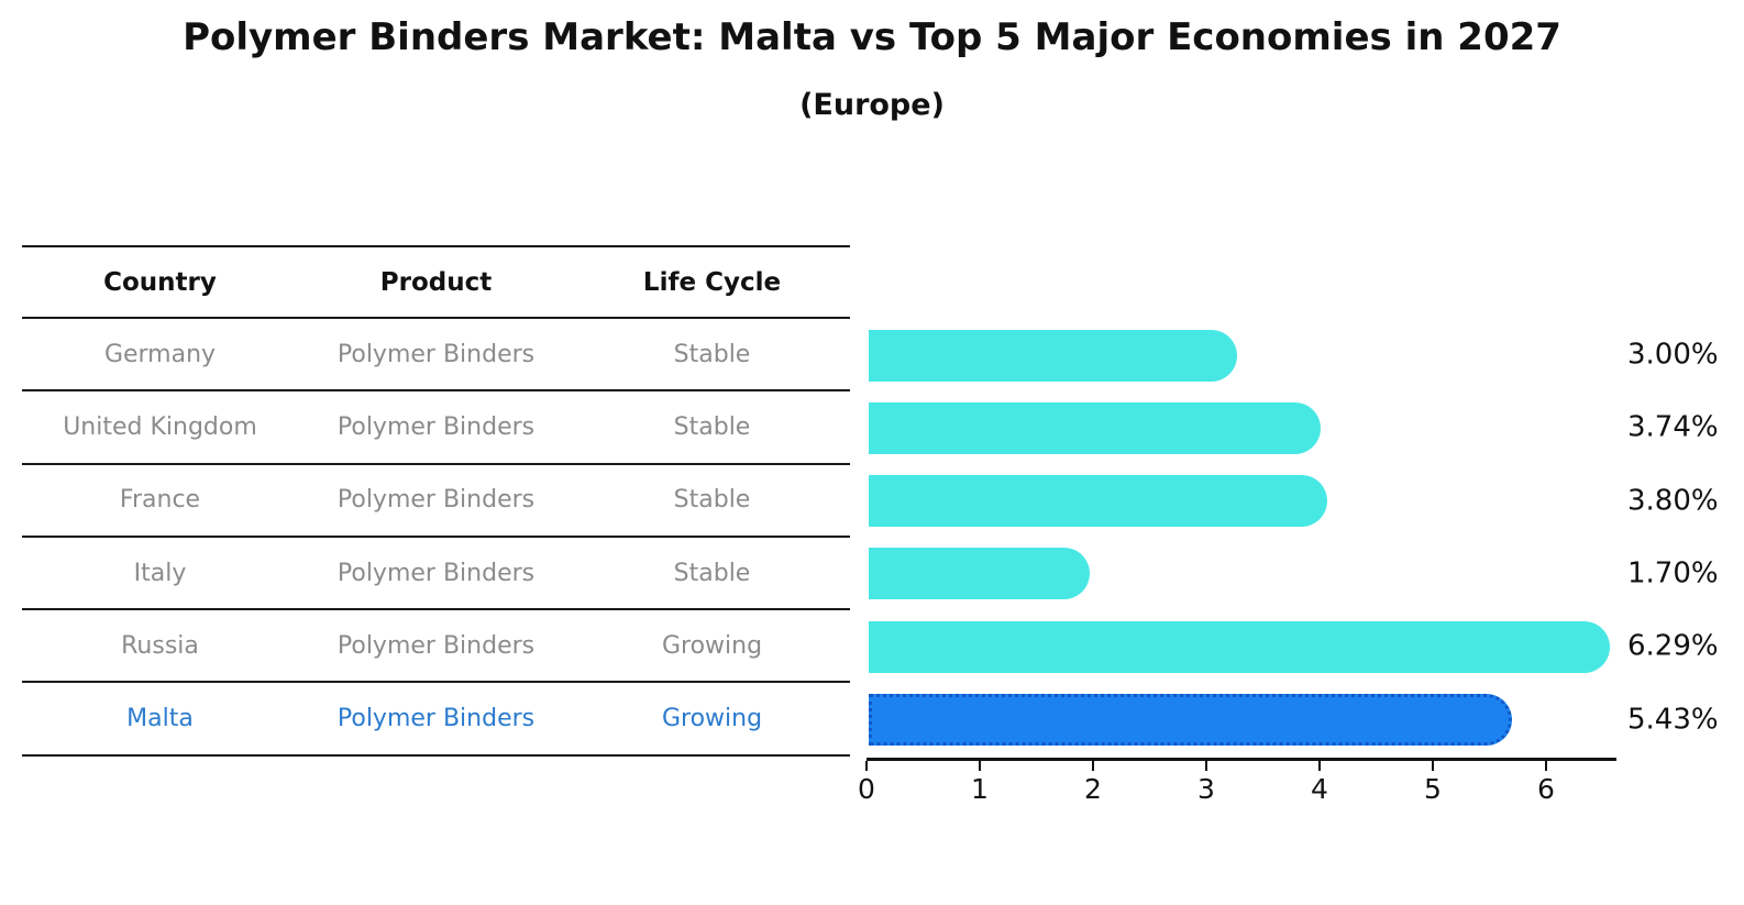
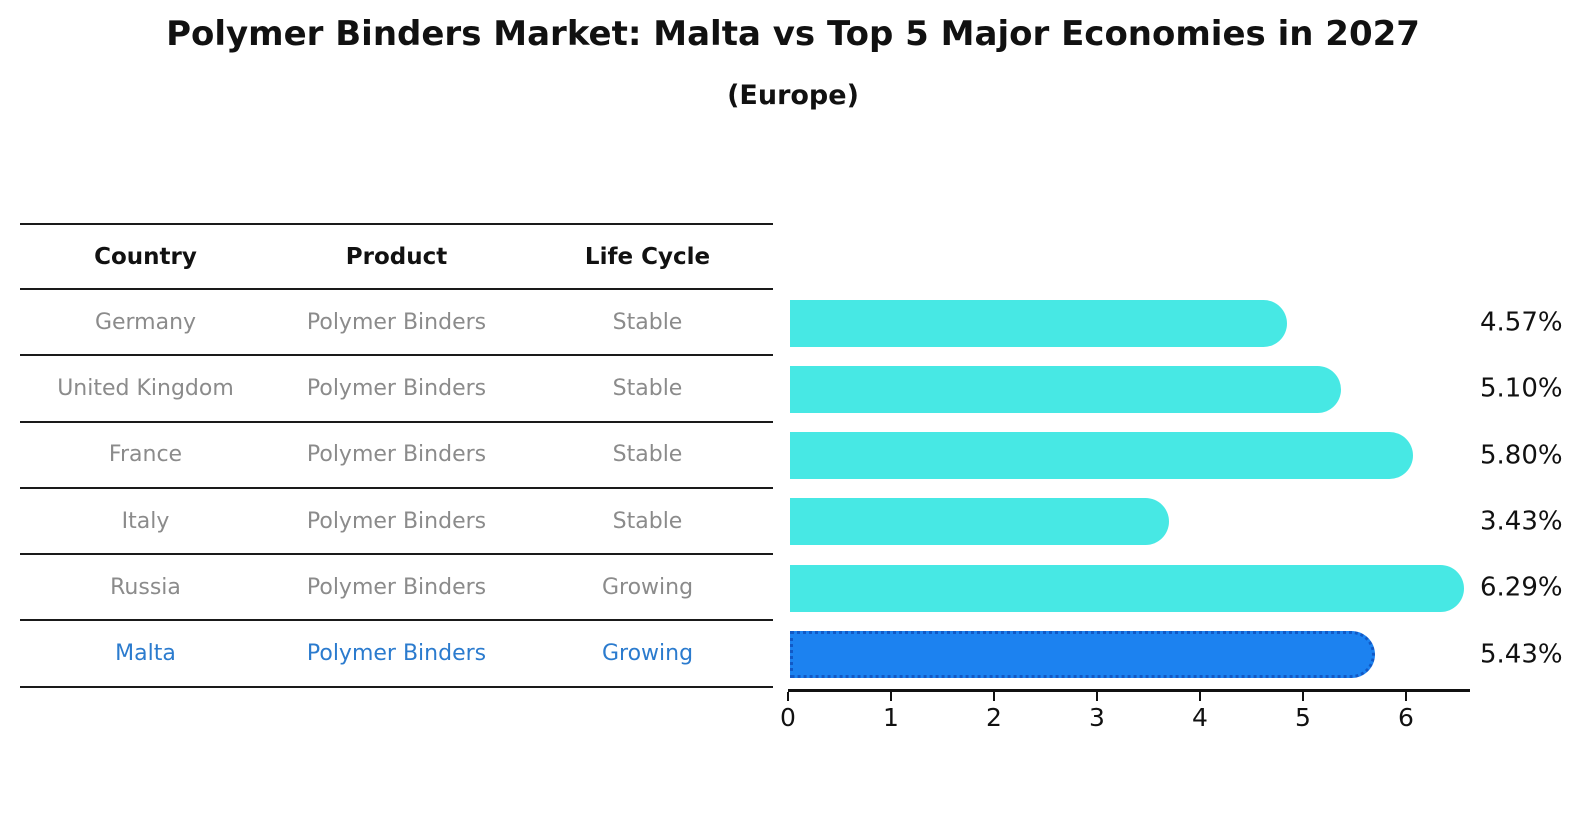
Germany: 3.00% -> 4.57%
United Kingdom: 3.74% -> 5.10%
France: 3.80% -> 5.80%
Italy: 1.70% -> 3.43%
